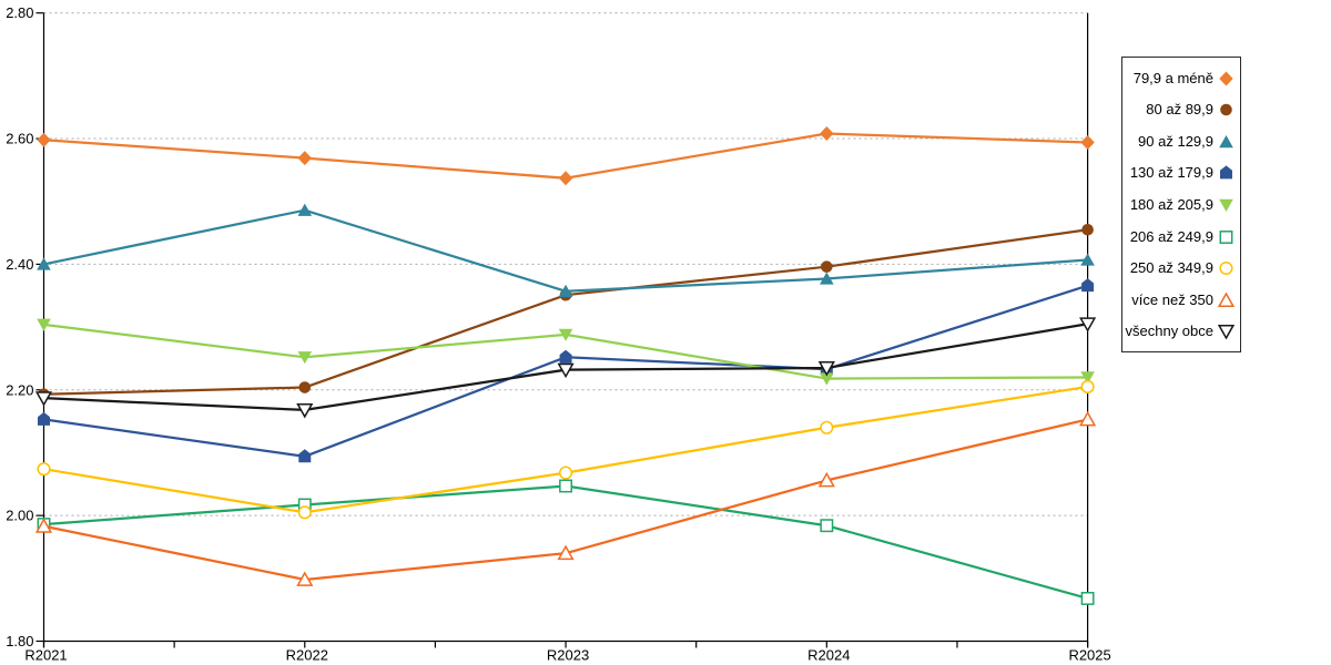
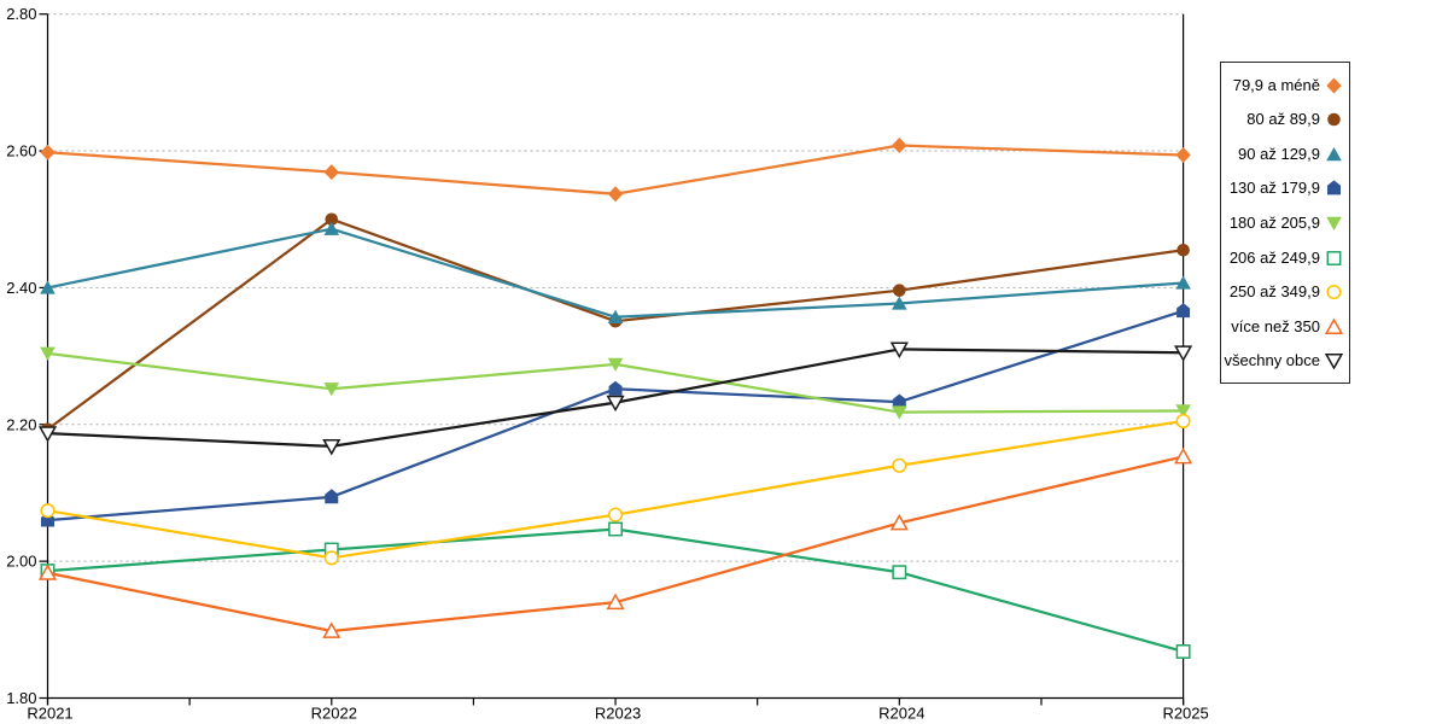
130 až 179,9/R2021: 2.15 -> 2.06
80 až 89,9/R2022: 2.20 -> 2.50
všechny obce/R2024: 2.23 -> 2.31
